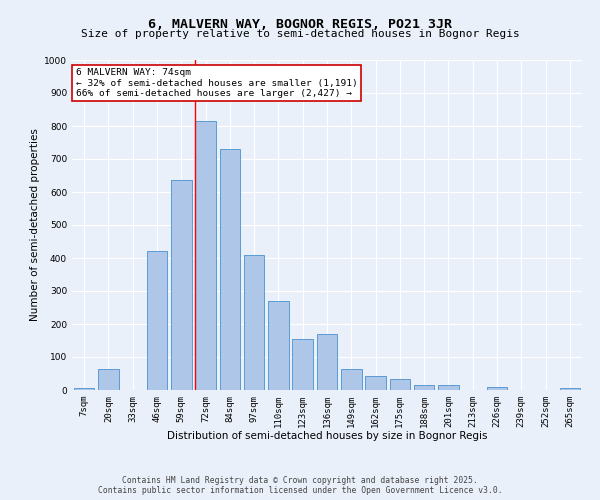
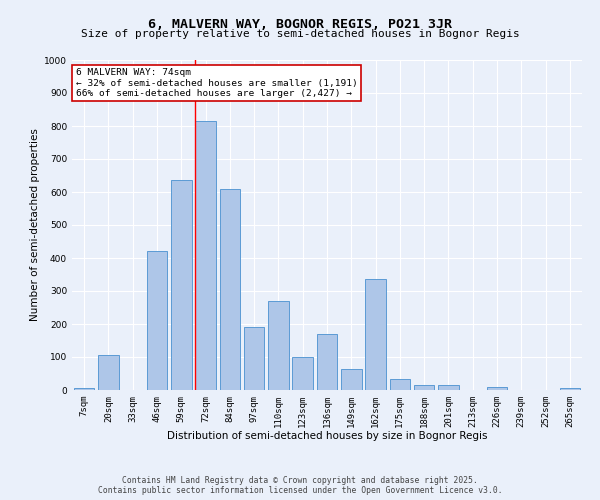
20sqm: 65 -> 105
84sqm: 730 -> 610
97sqm: 410 -> 190
123sqm: 155 -> 100
162sqm: 42 -> 335
